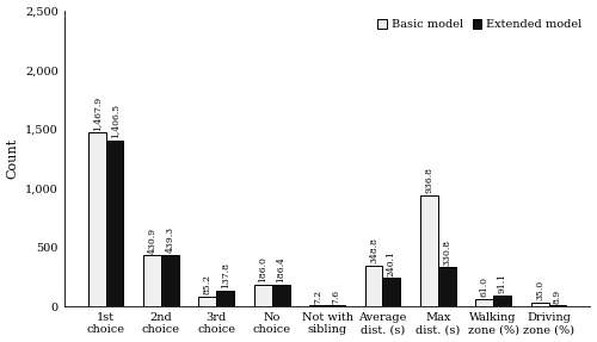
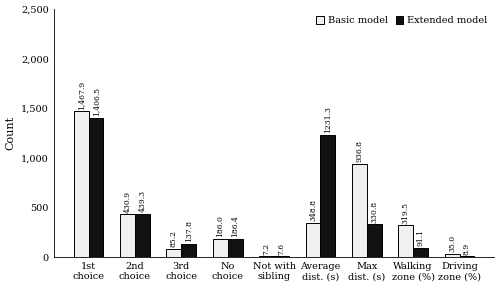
Extended model/Average dist. (s): 240.1 -> 1231.3
Basic model/Walking zone (%): 61.0 -> 319.5
